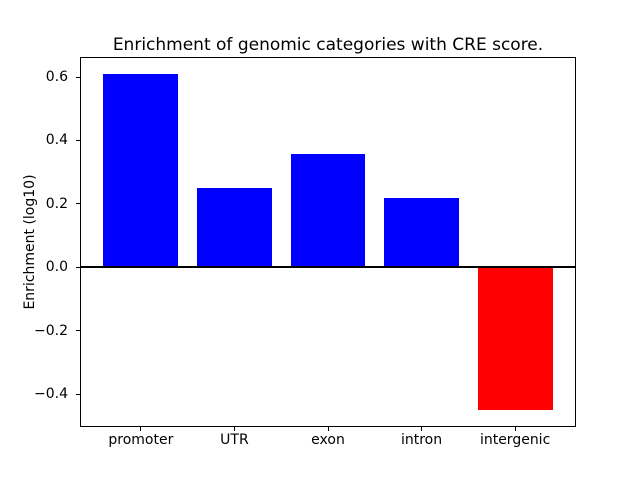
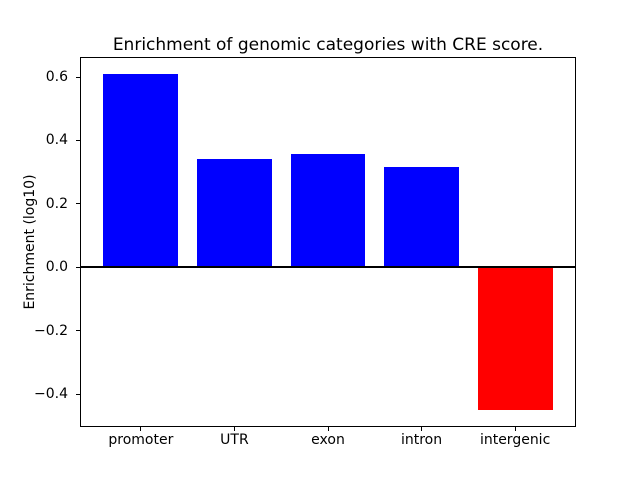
UTR: 0.25 -> 0.34
intron: 0.22 -> 0.32
